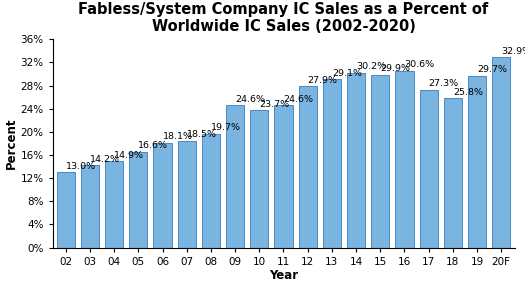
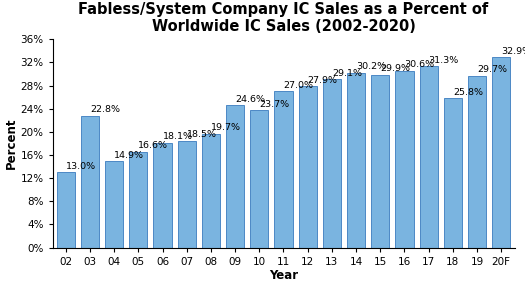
03: 14.2% -> 22.8%
11: 24.6% -> 27.0%
17: 27.3% -> 31.3%
